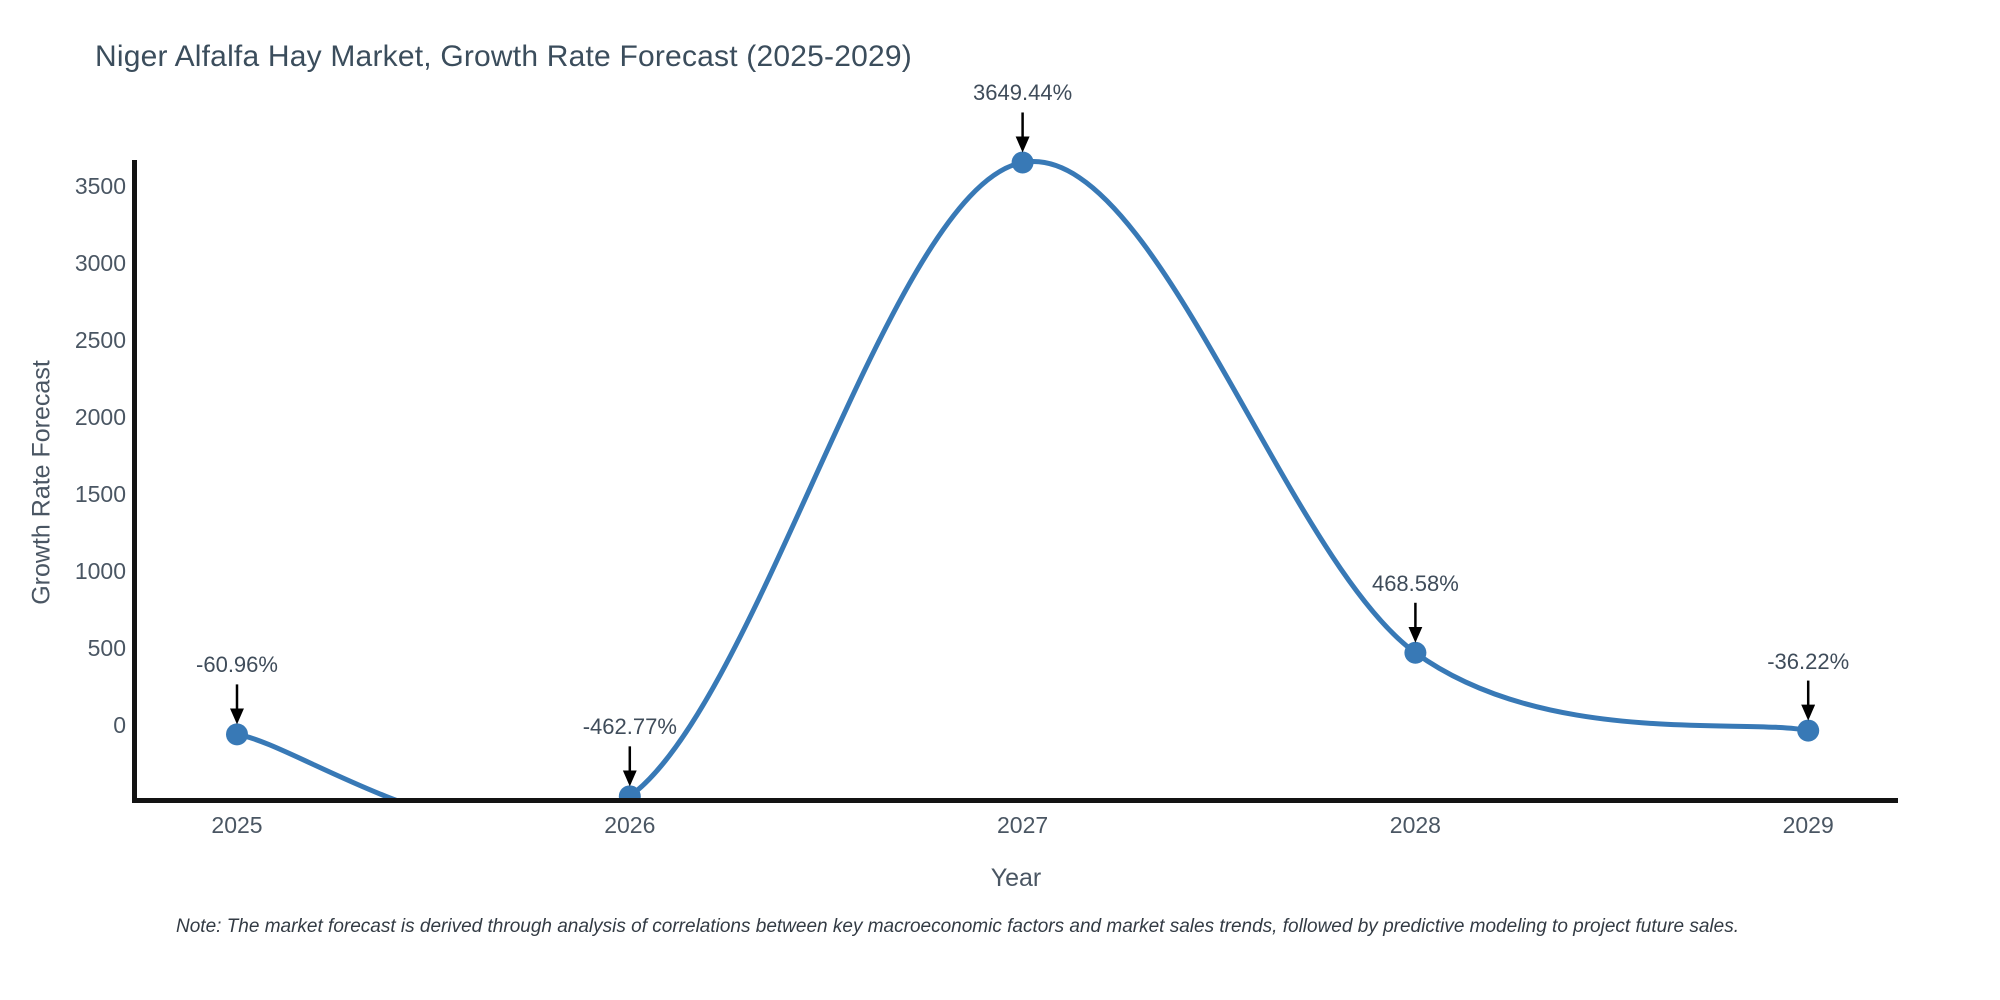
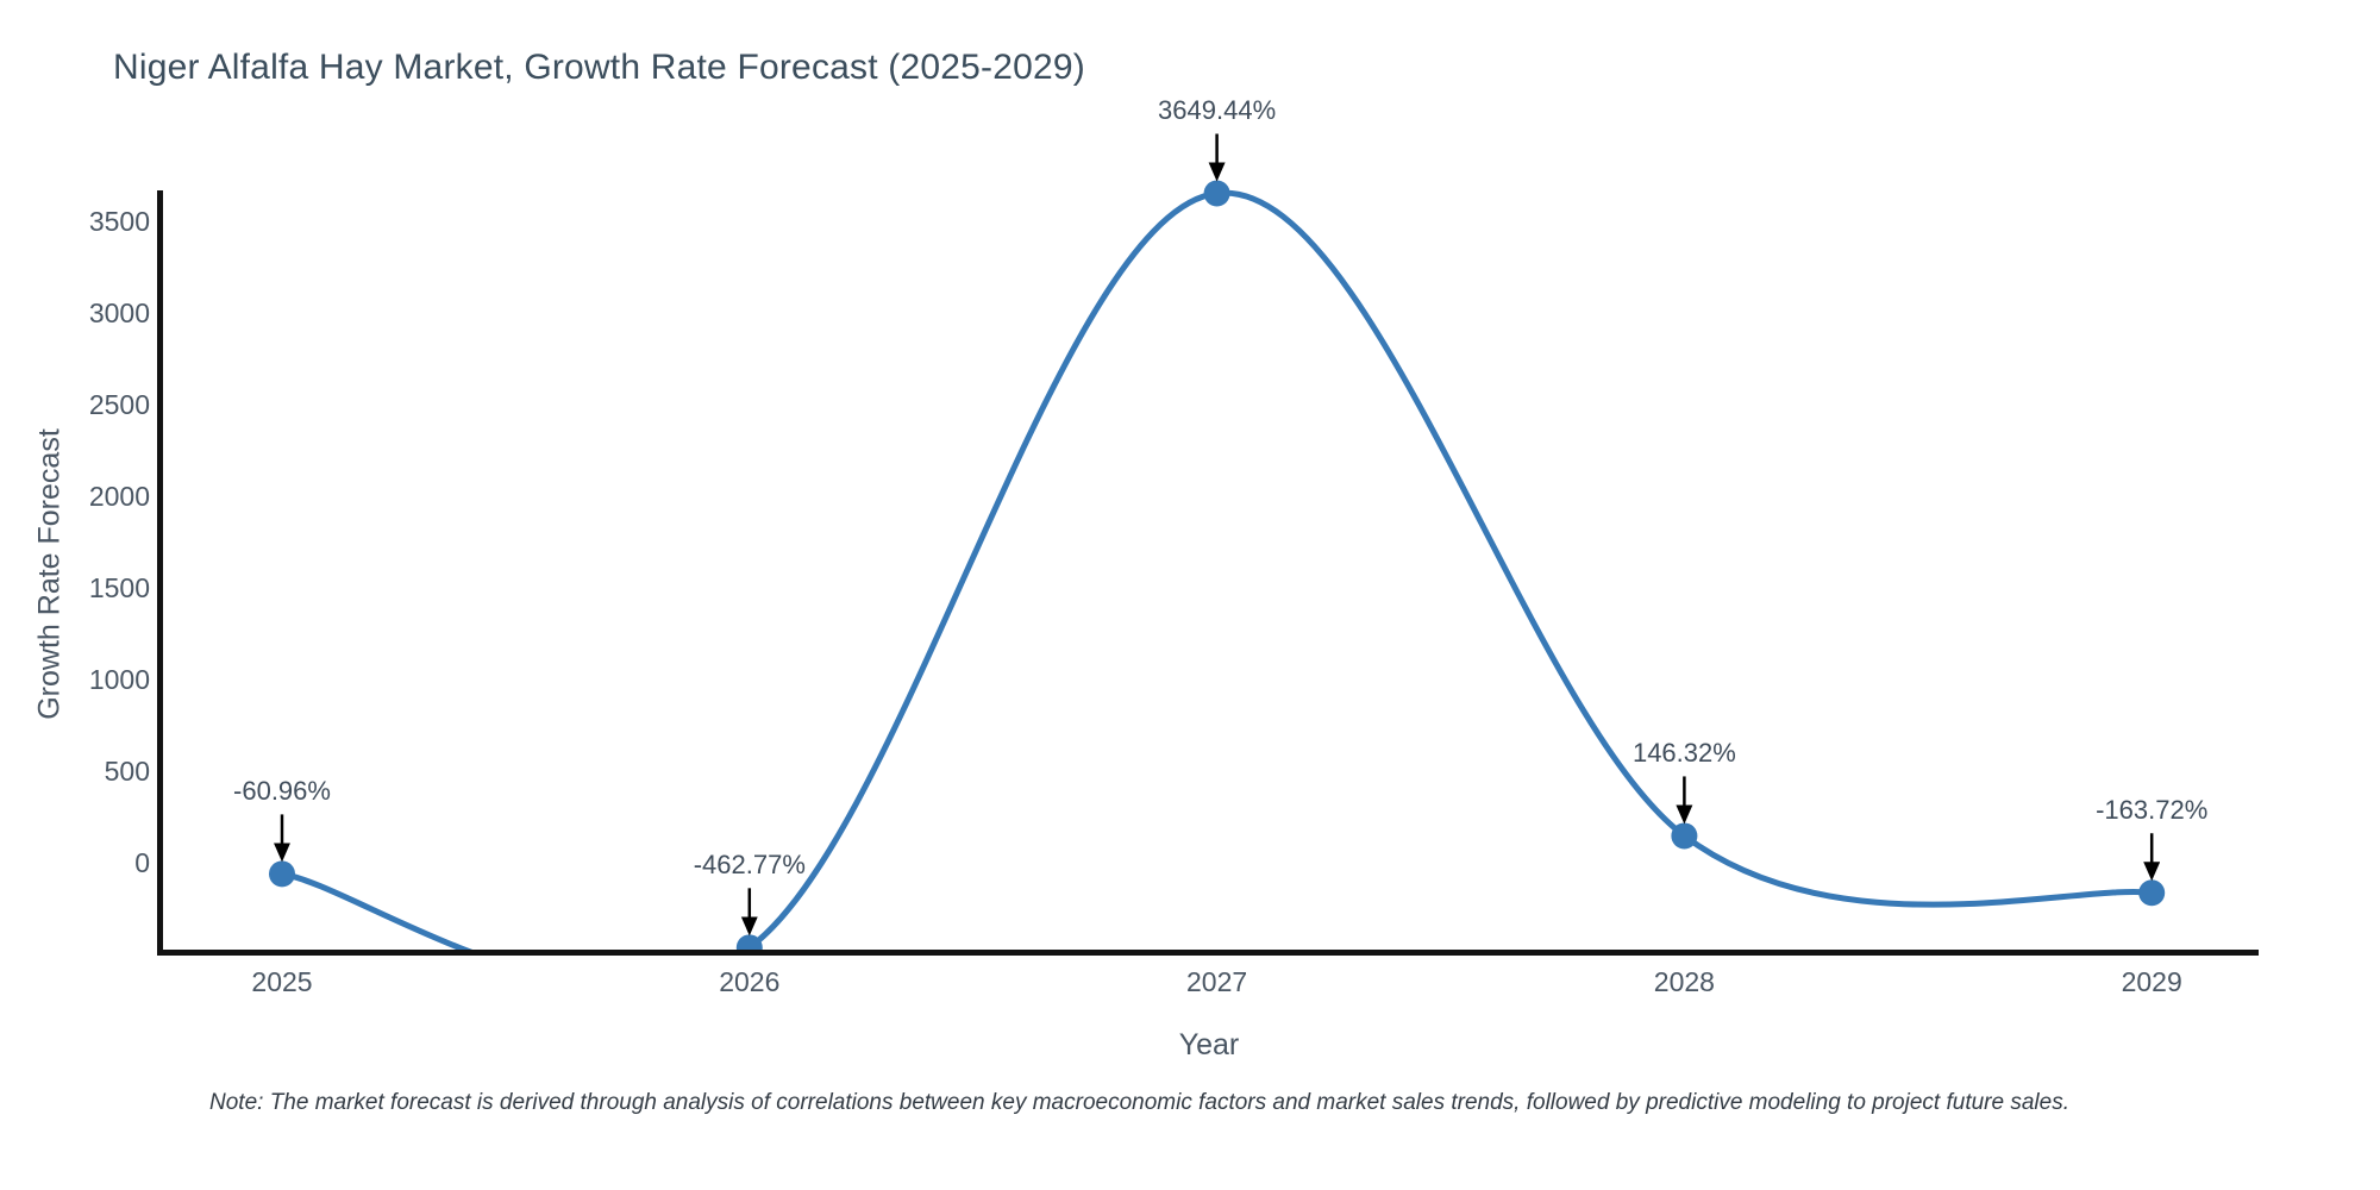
2028: 468.58% -> 146.32%
2029: -36.22% -> -163.72%
